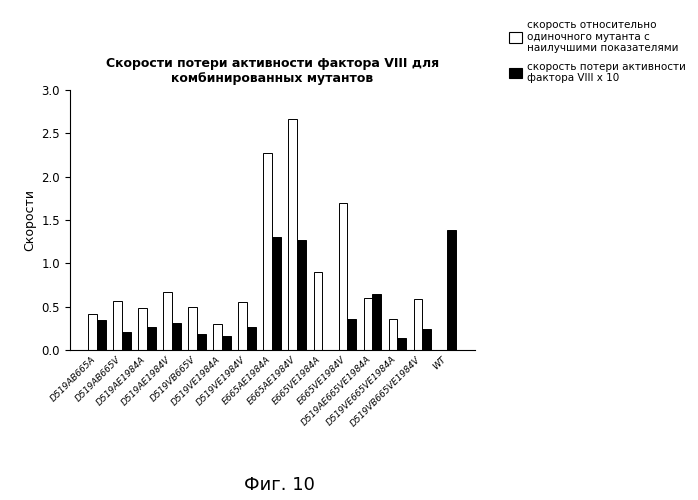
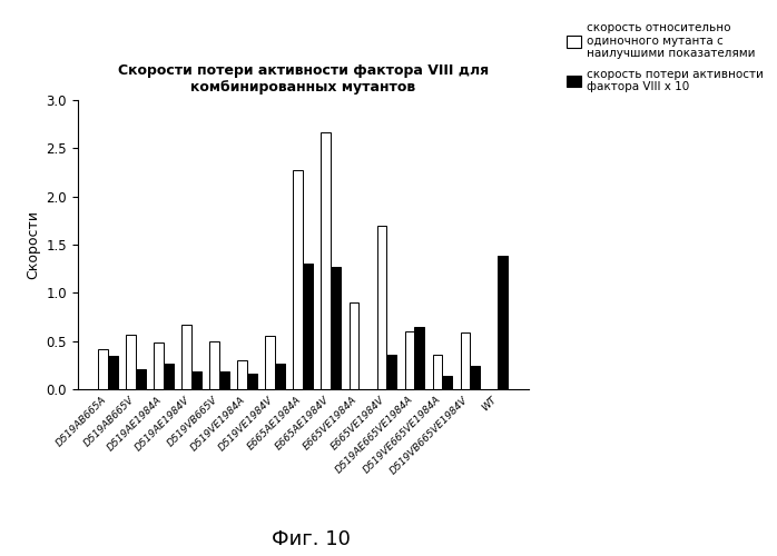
скорость потери активности фактора VIII x 10/D519AE1984V: 0.31 -> 0.18
